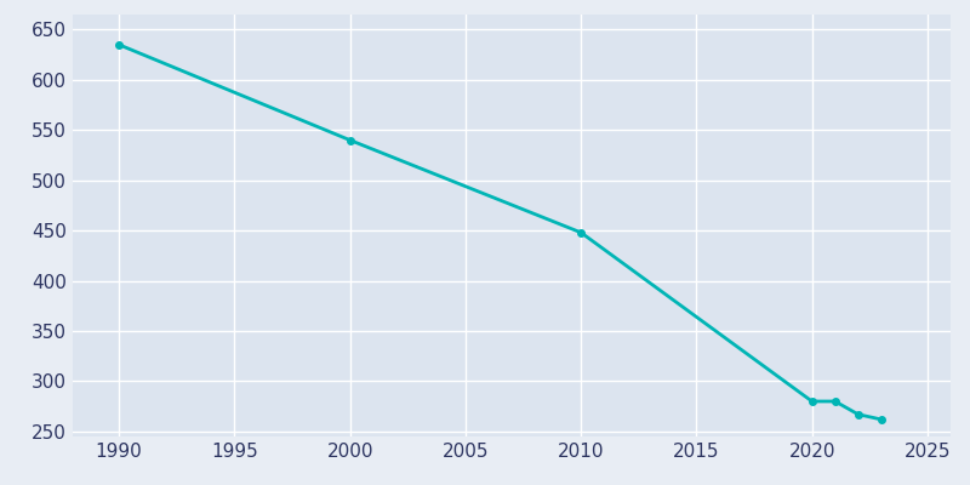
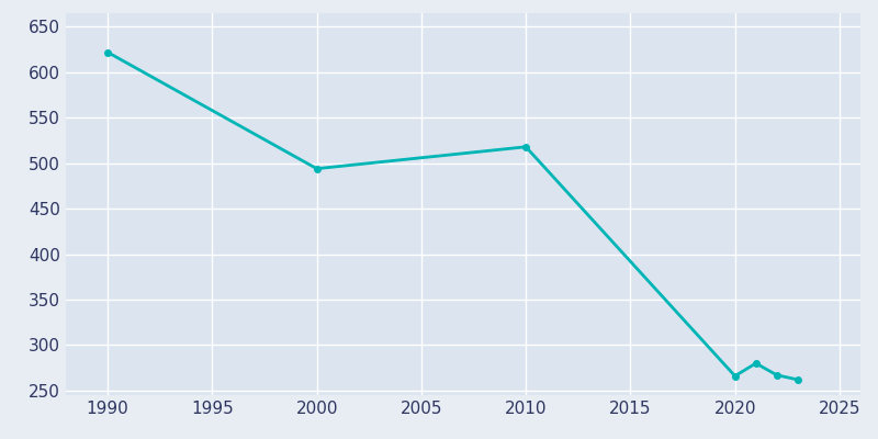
1990: 635 -> 622
2000: 540 -> 494
2010: 448 -> 518
2020: 280 -> 266
